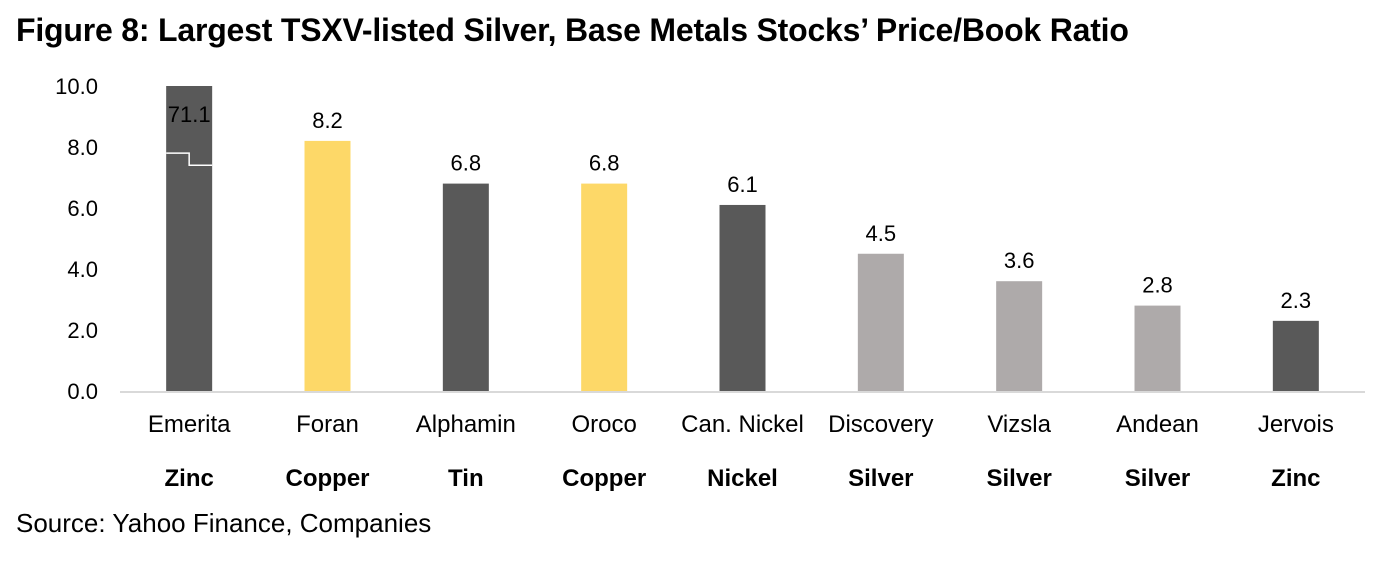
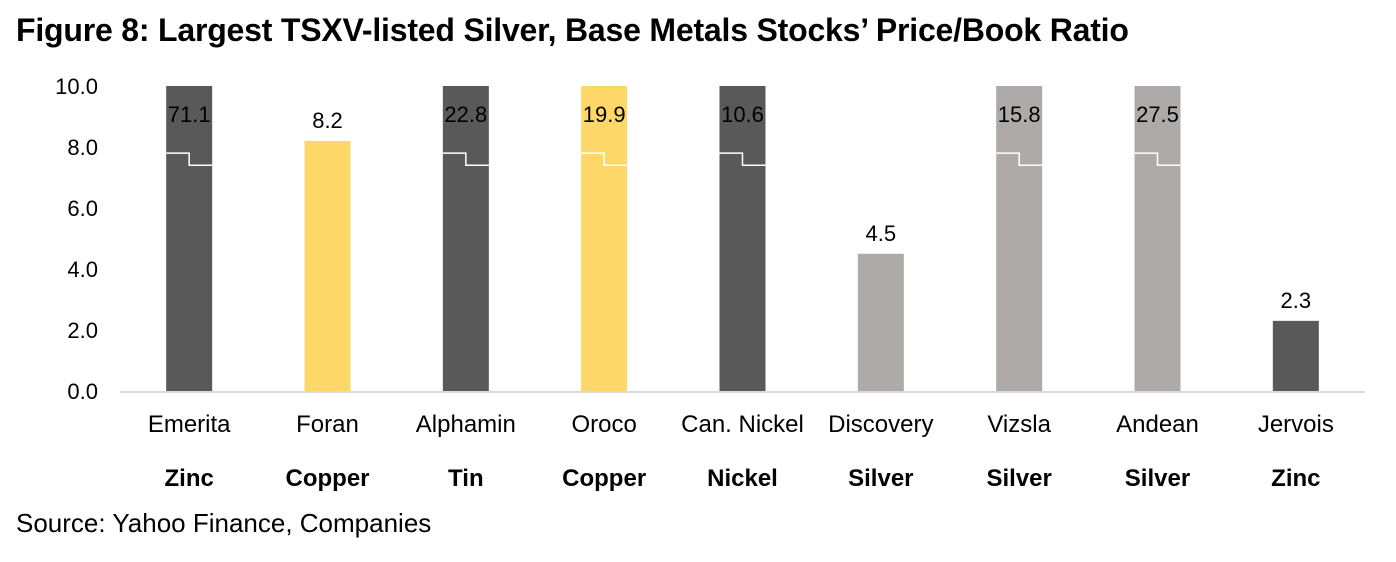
Alphamin: 6.8 -> 22.8
Oroco: 6.8 -> 19.9
Can. Nickel: 6.1 -> 10.6
Vizsla: 3.6 -> 15.8
Andean: 2.8 -> 27.5
